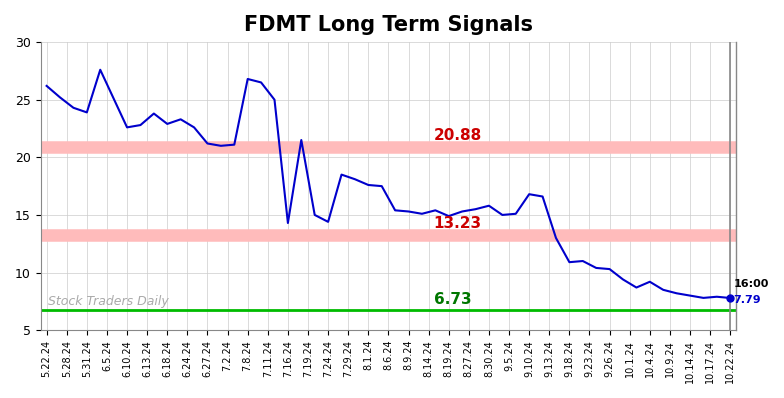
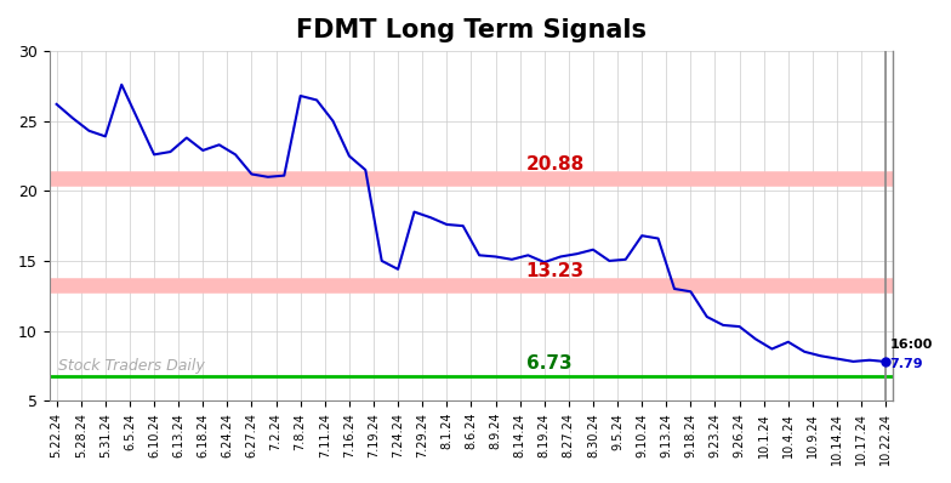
7.16.24: 14.3 -> 22.5
9.18.24: 10.9 -> 12.8
